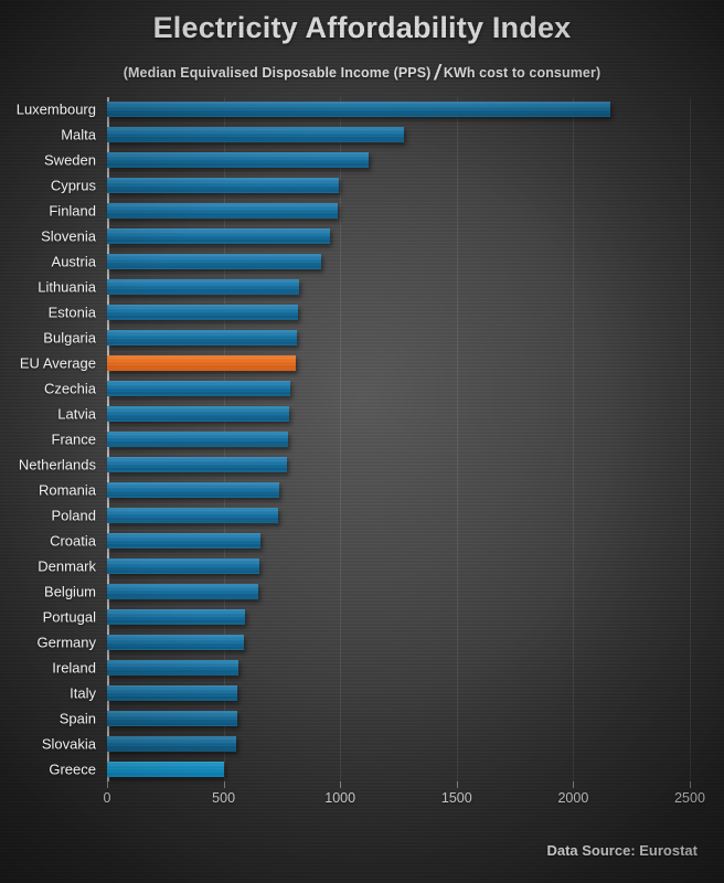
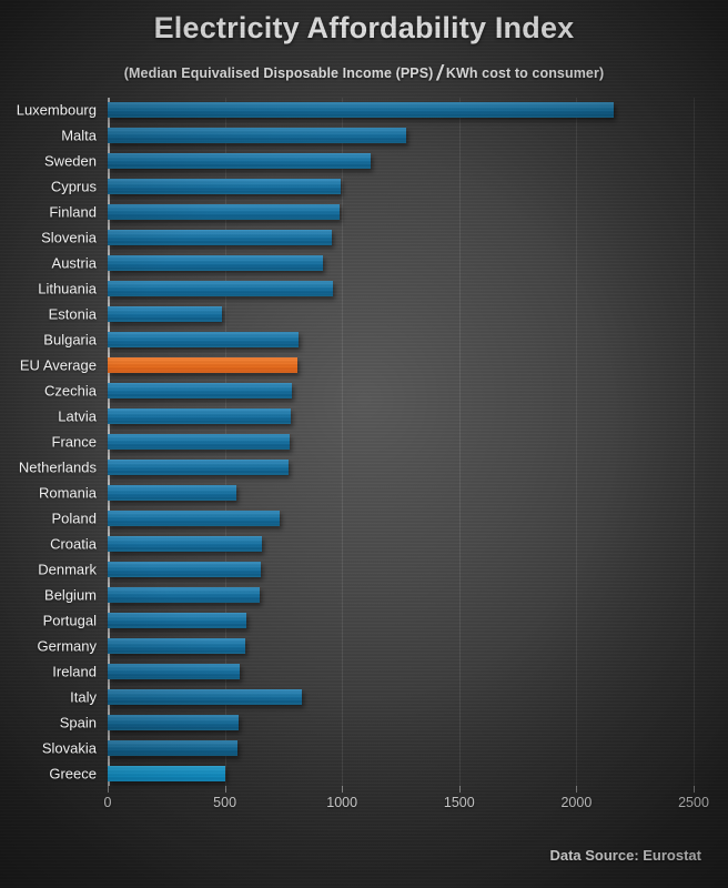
Lithuania: 820 -> 960
Estonia: 820 -> 490
Romania: 740 -> 550
Italy: 560 -> 830
